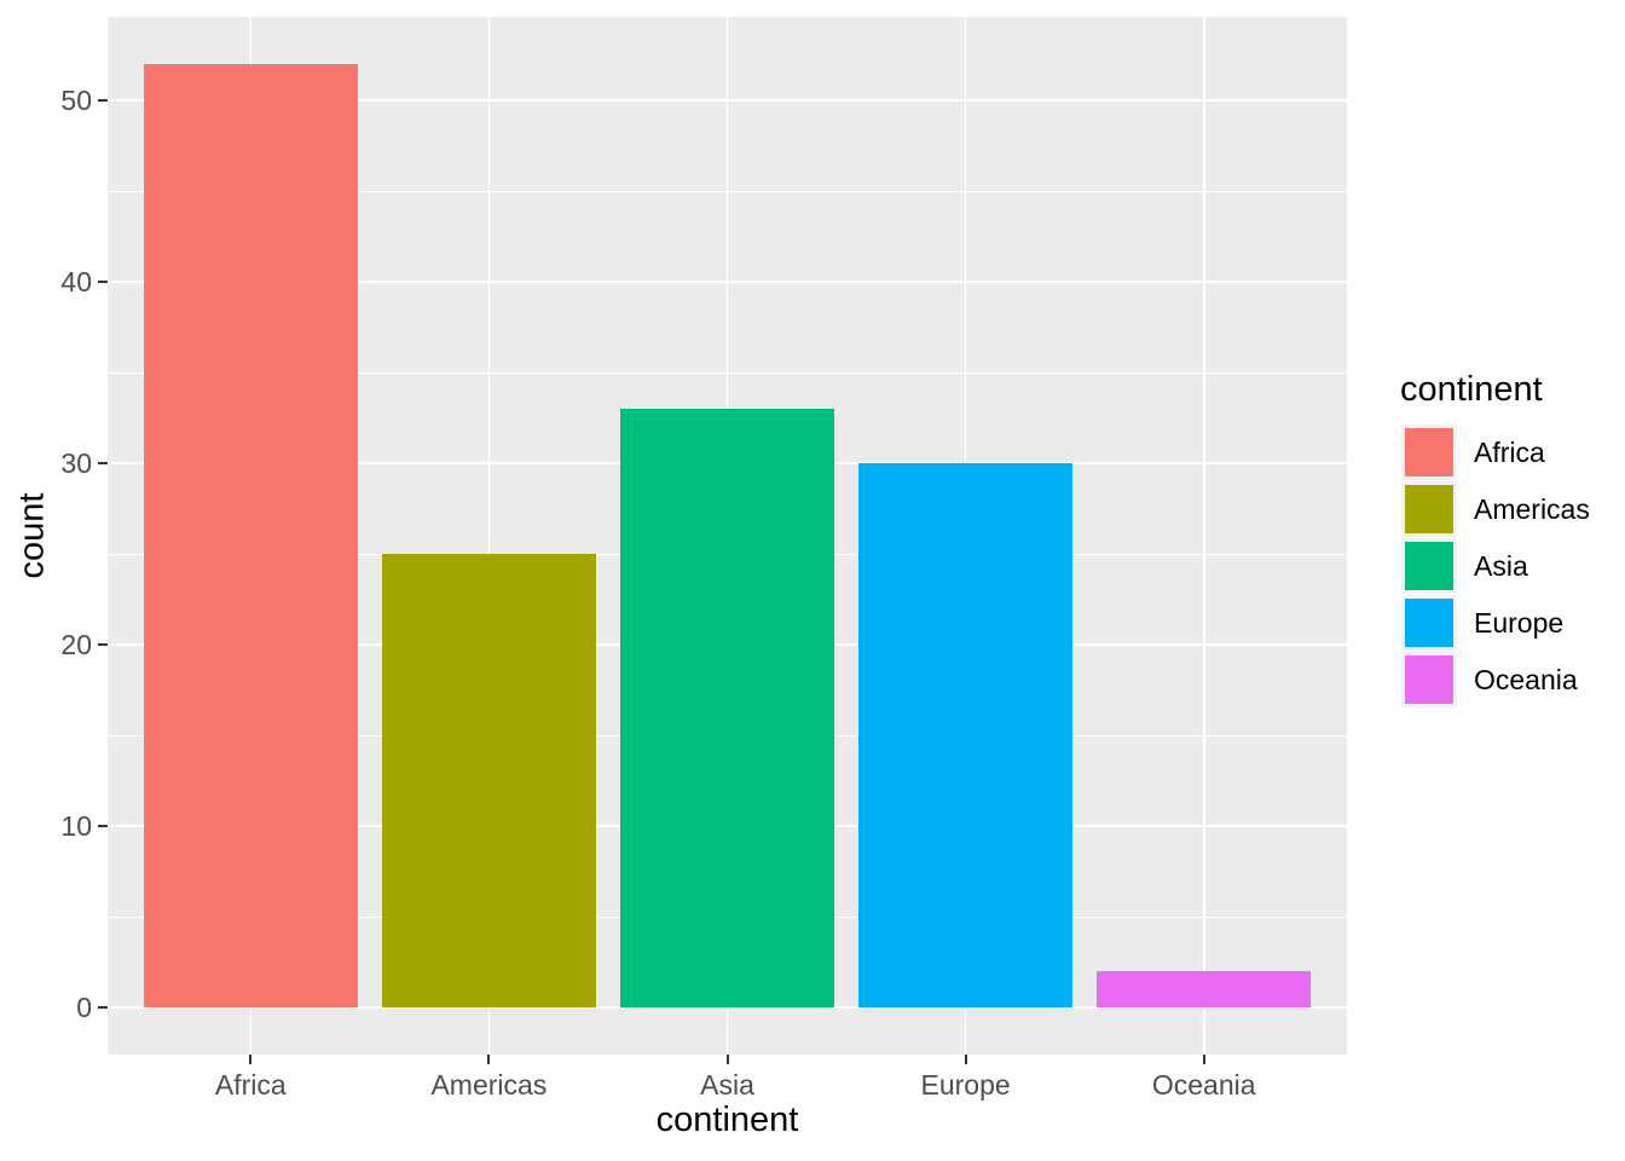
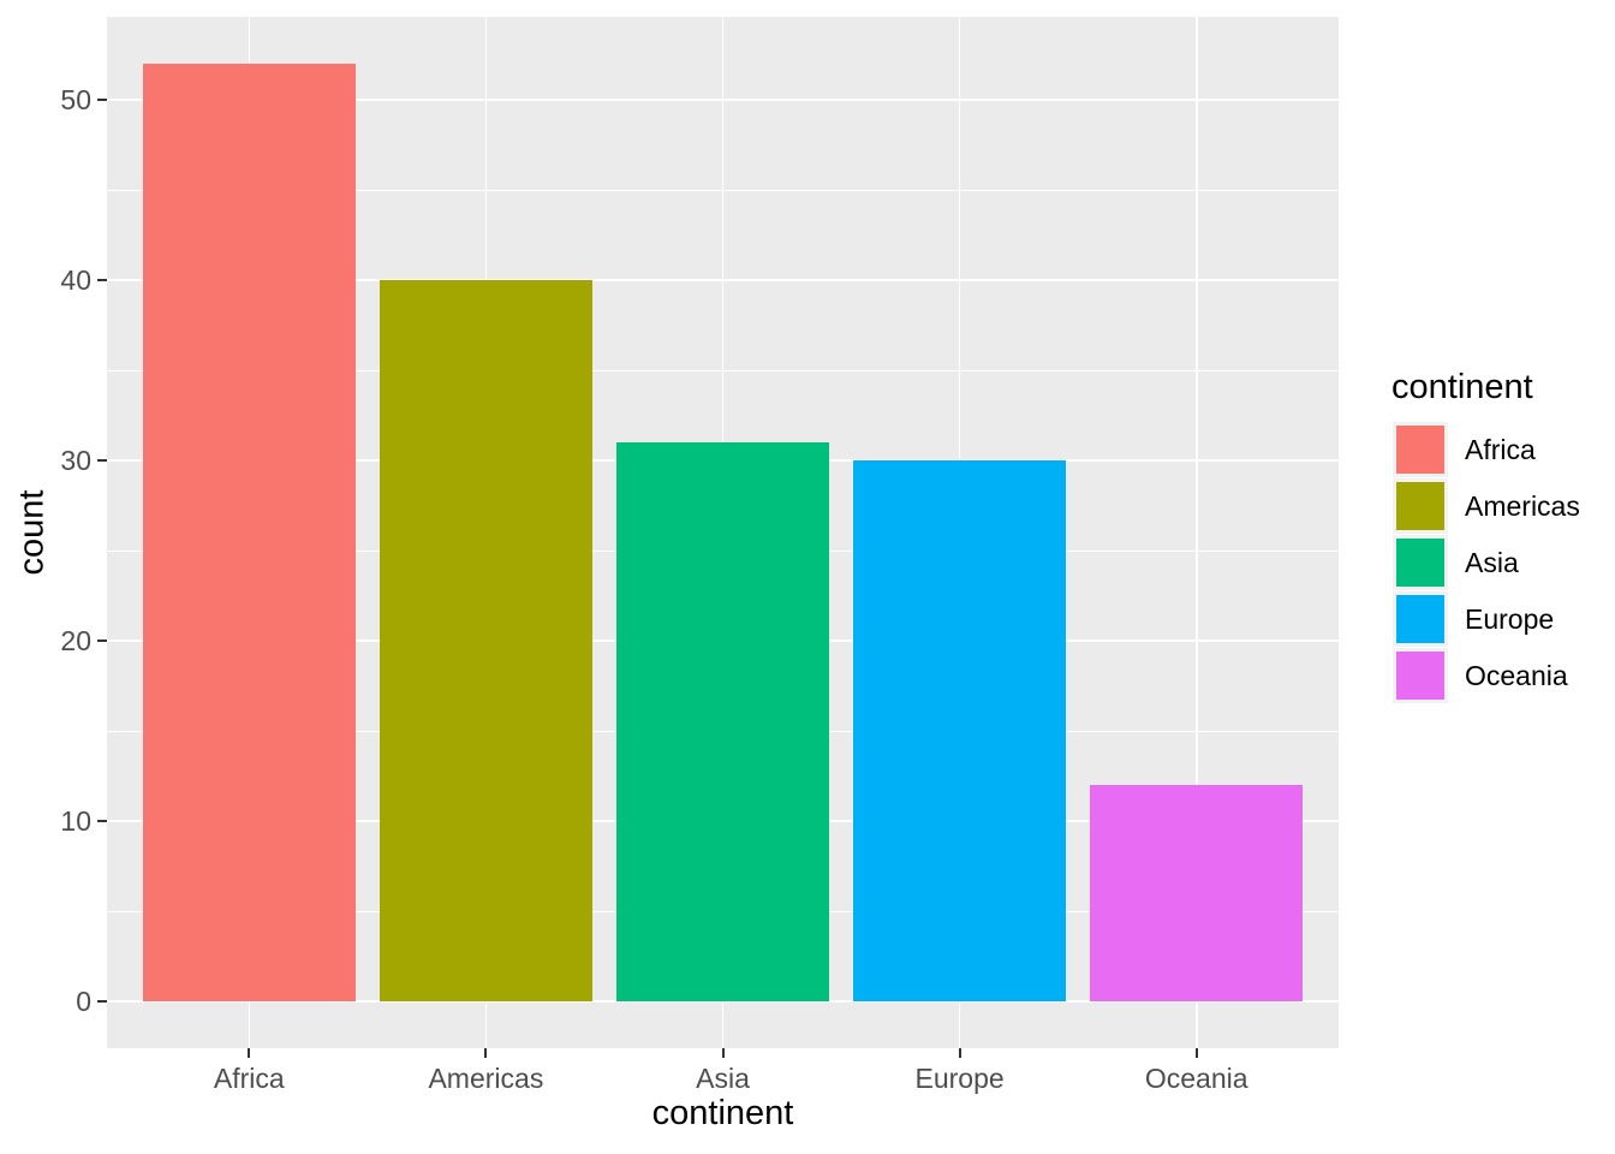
Americas: 25 -> 40
Asia: 33 -> 31
Oceania: 2 -> 12
